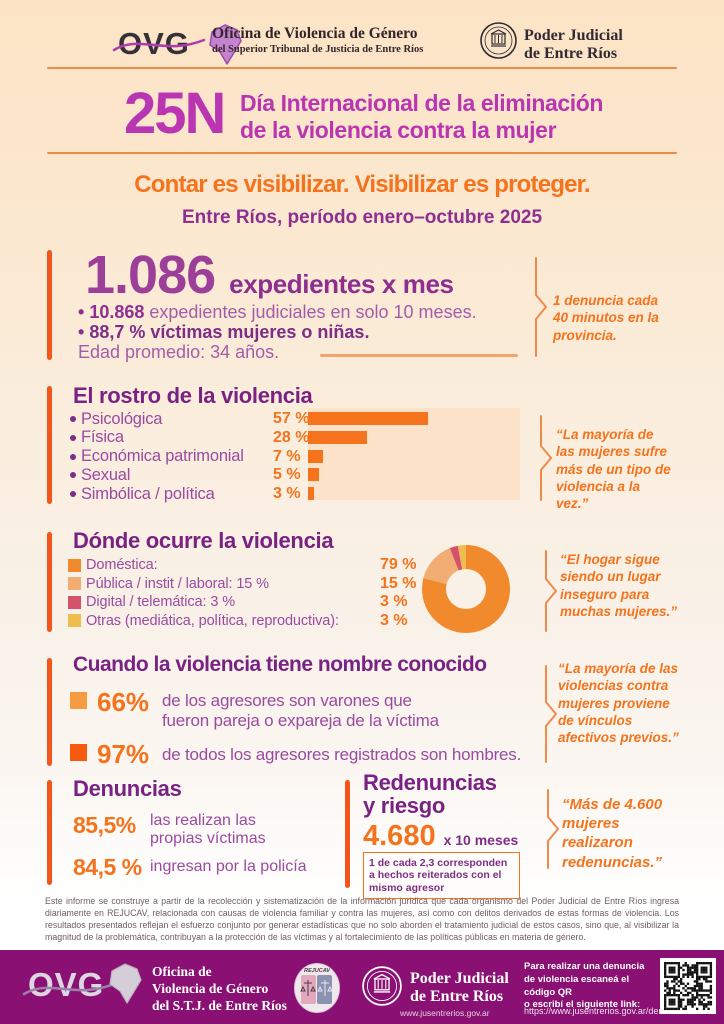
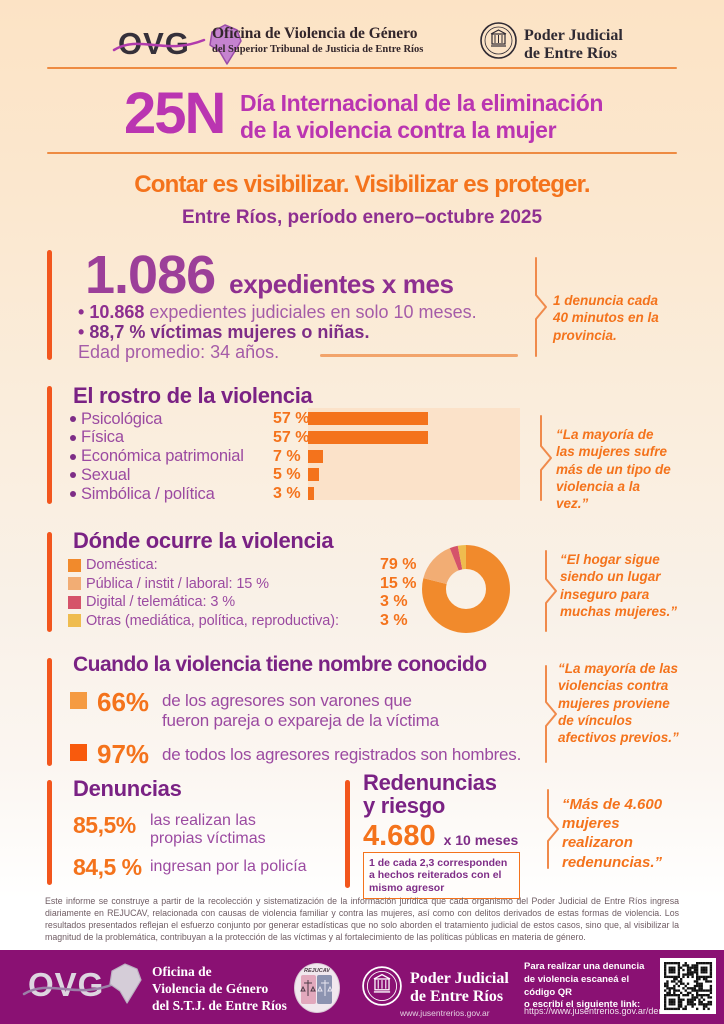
El rostro de la violencia/Física: 28 -> 57
